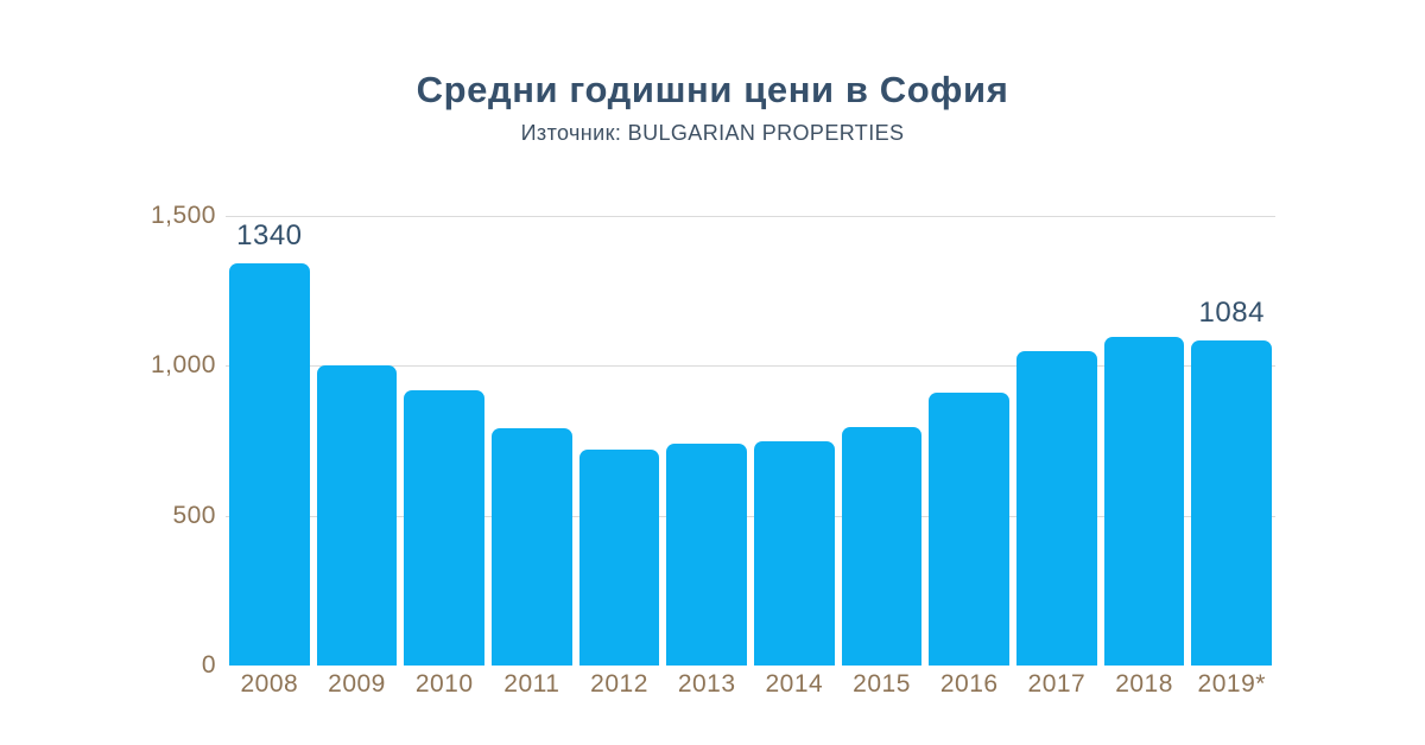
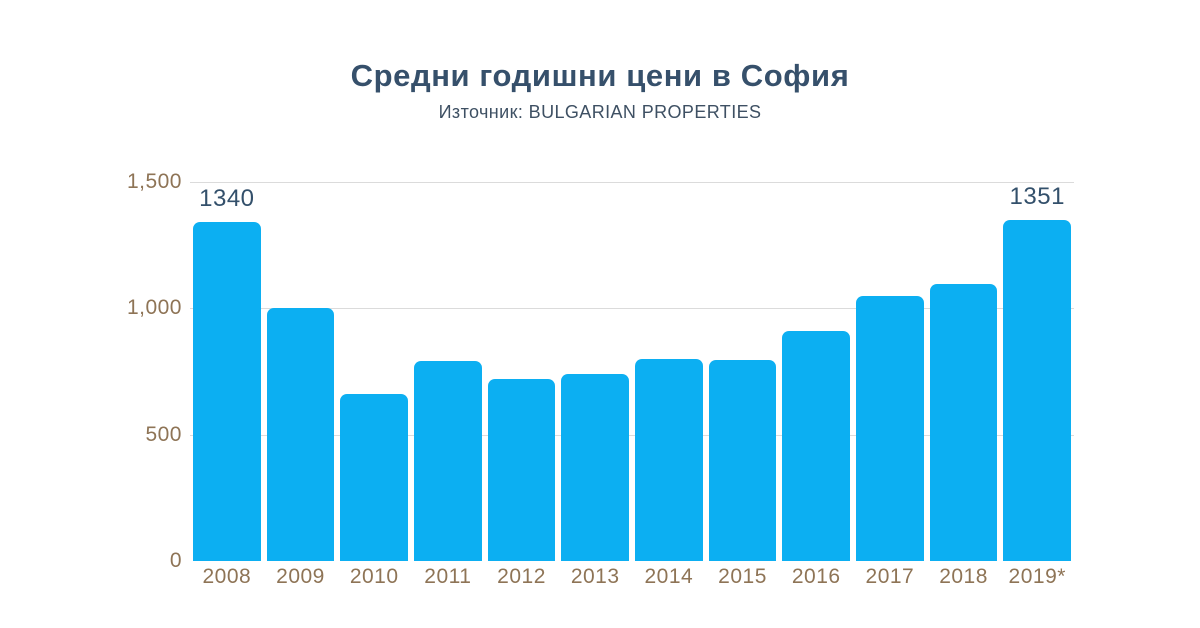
2010: 920 -> 660
2014: 750 -> 800
2019*: 1084 -> 1351
